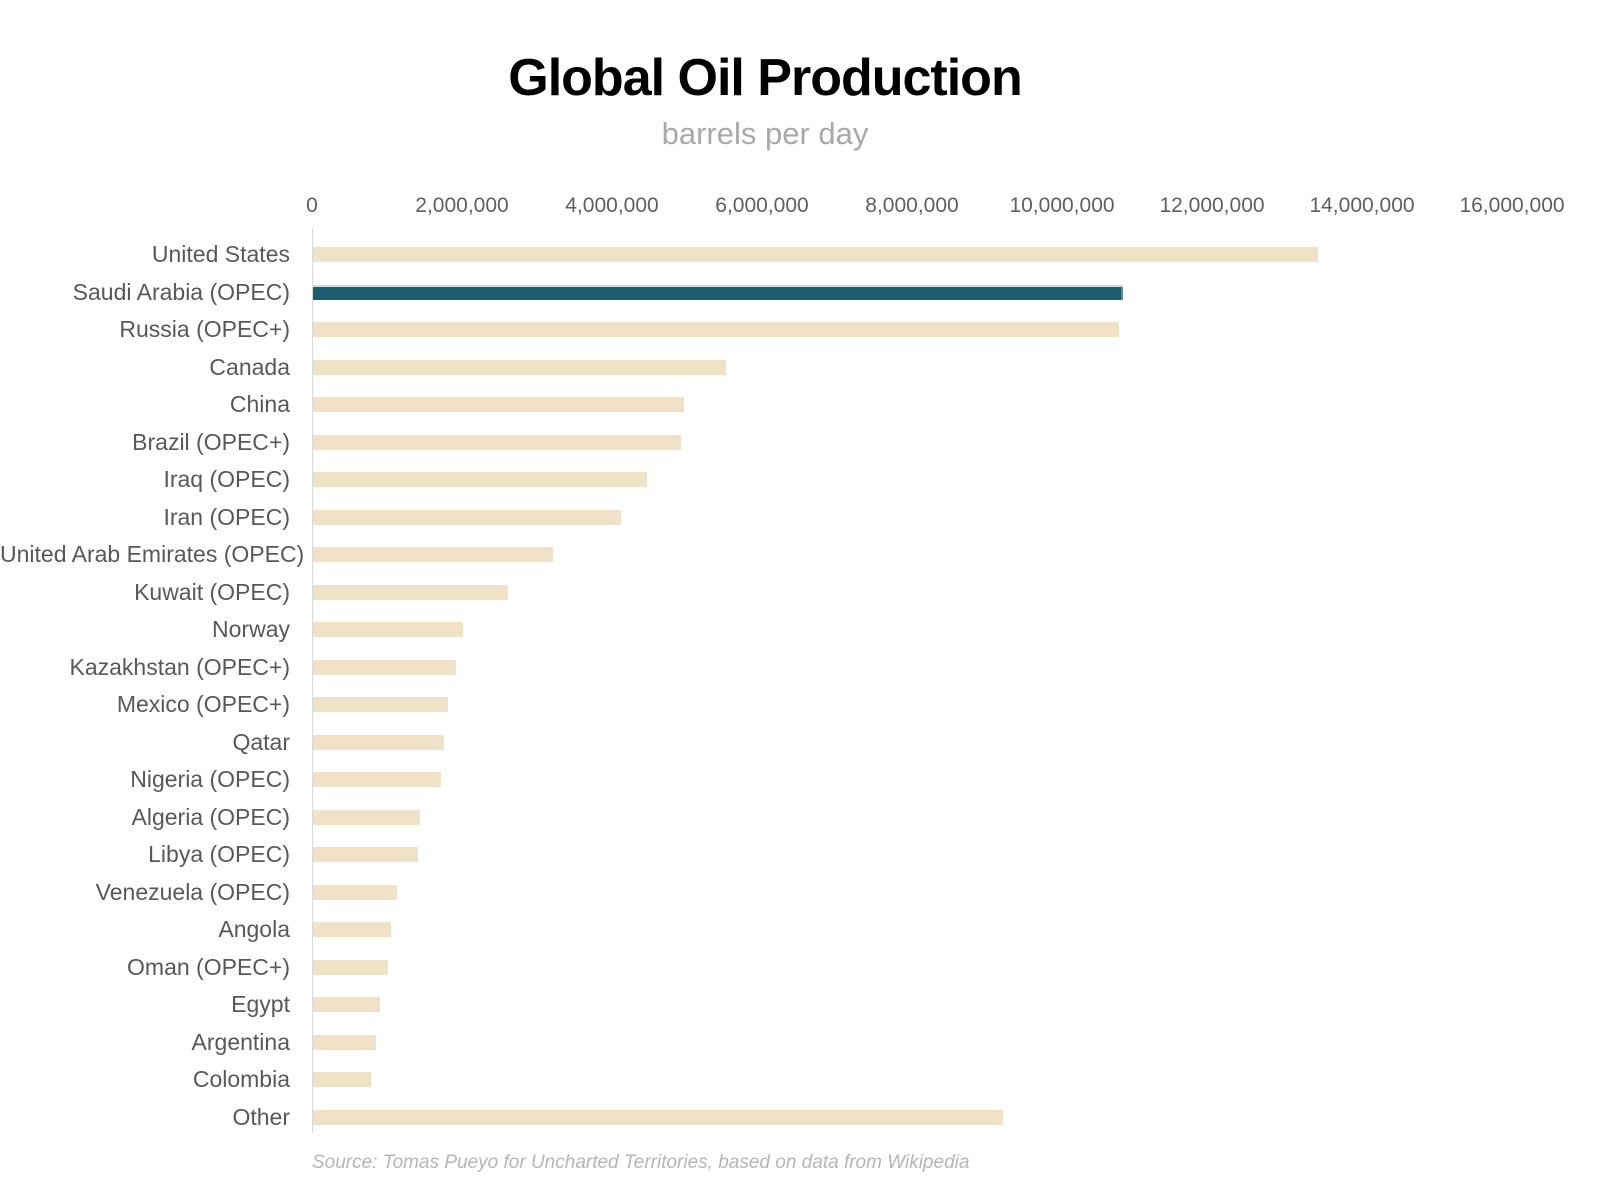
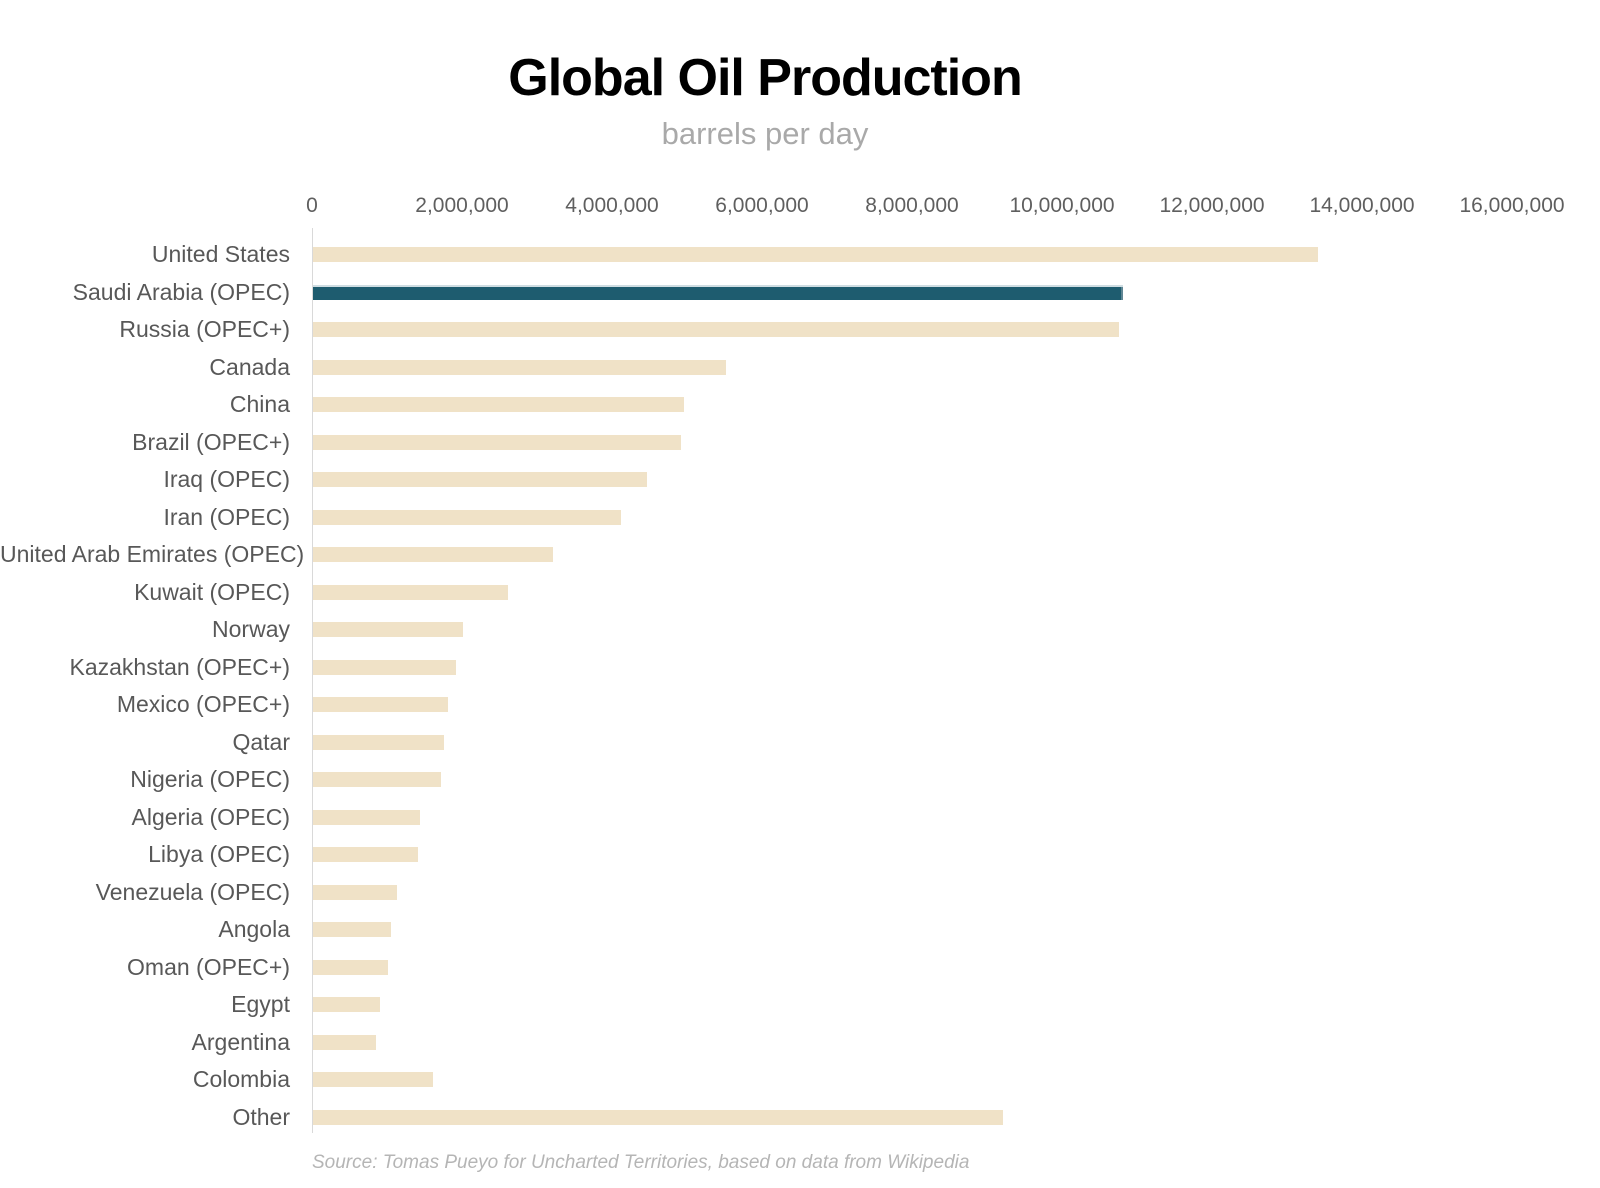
Colombia: 800000 -> 1600000
